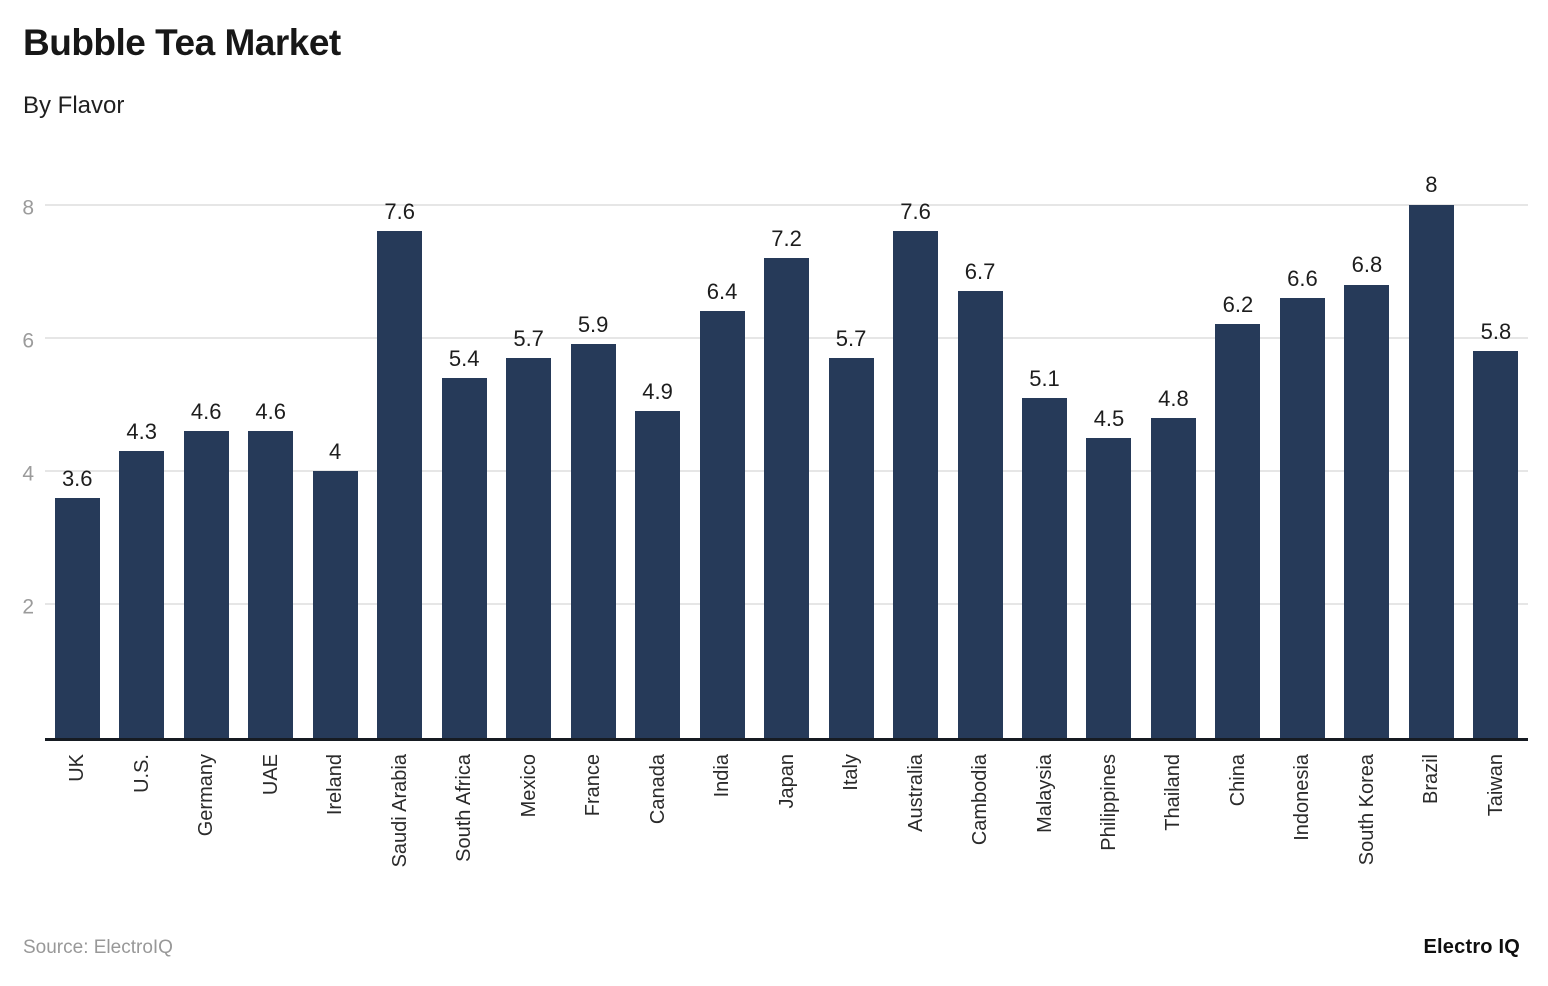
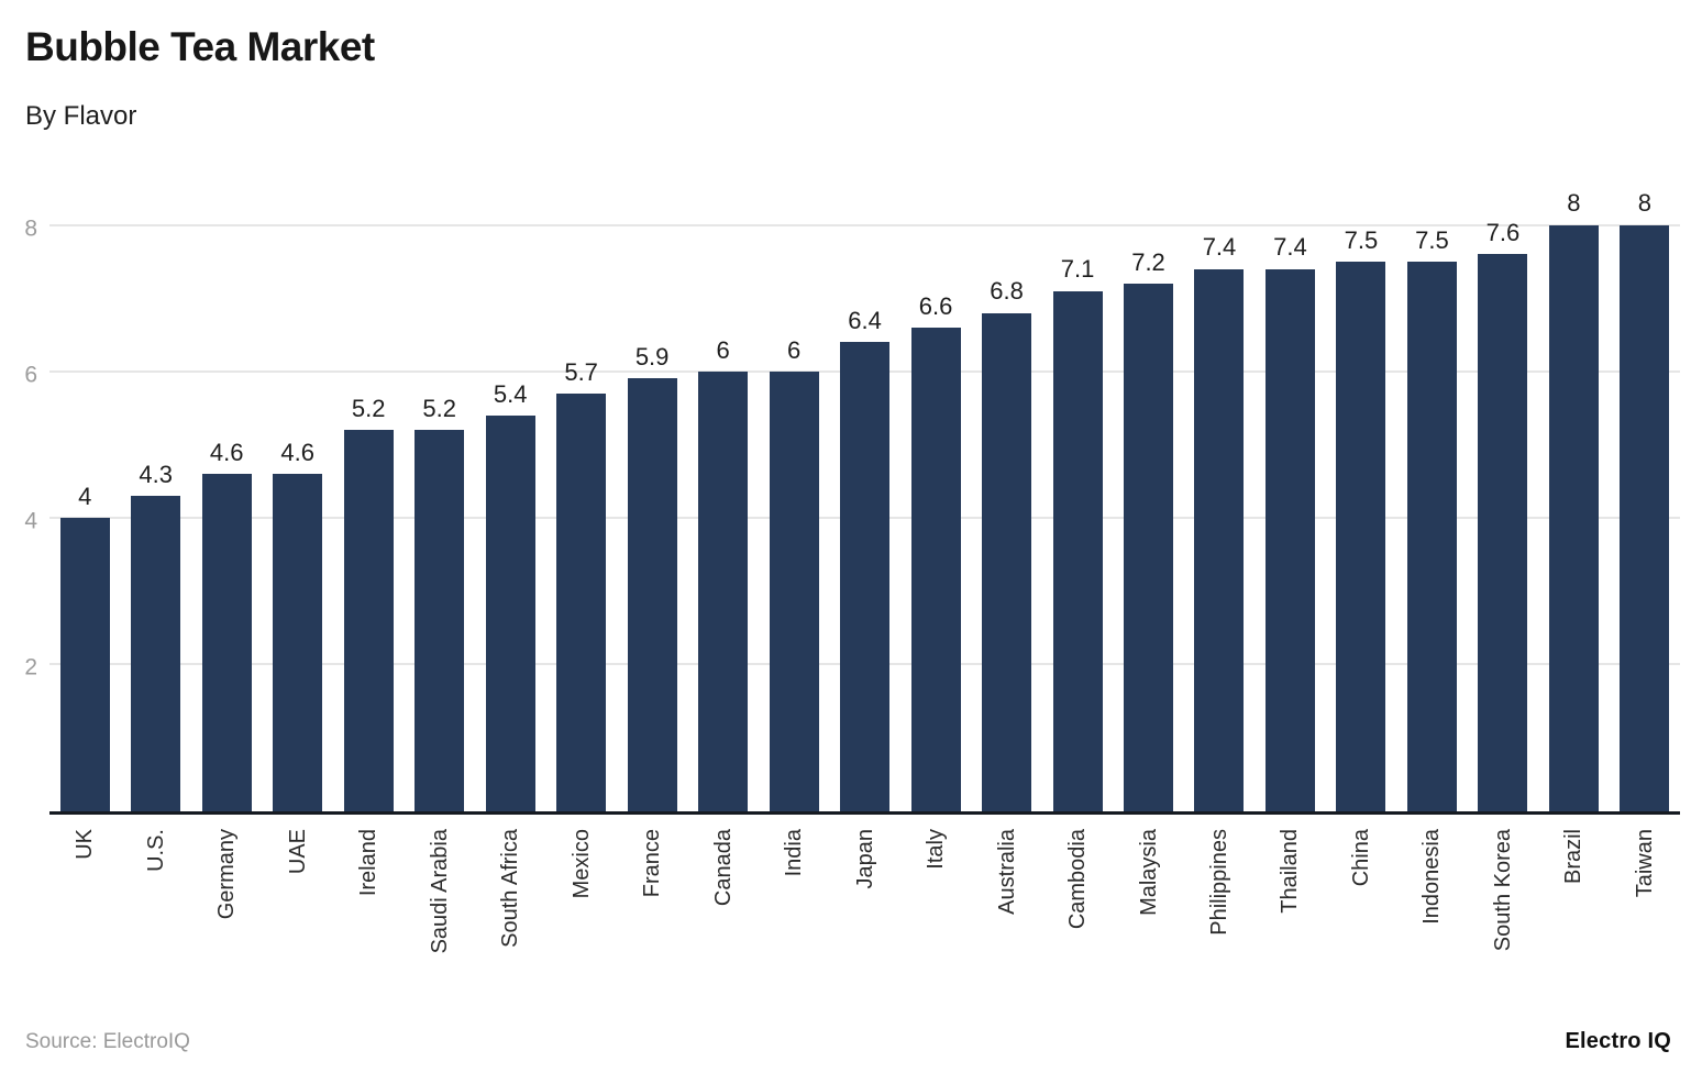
UK: 3.6 -> 4
Ireland: 4 -> 5.2
Saudi Arabia: 7.6 -> 5.2
Canada: 4.9 -> 6
India: 6.4 -> 6
Japan: 7.2 -> 6.4
Italy: 5.7 -> 6.6
Australia: 7.6 -> 6.8
Cambodia: 6.7 -> 7.1
Malaysia: 5.1 -> 7.2
Philippines: 4.5 -> 7.4
Thailand: 4.8 -> 7.4
China: 6.2 -> 7.5
Indonesia: 6.6 -> 7.5
South Korea: 6.8 -> 7.6
Taiwan: 5.8 -> 8
